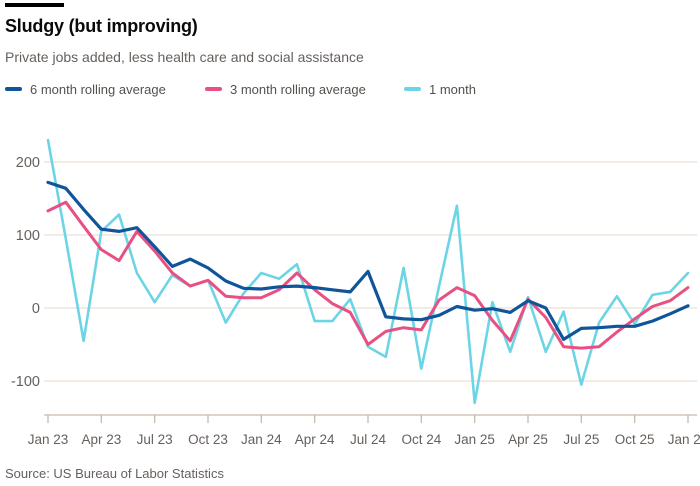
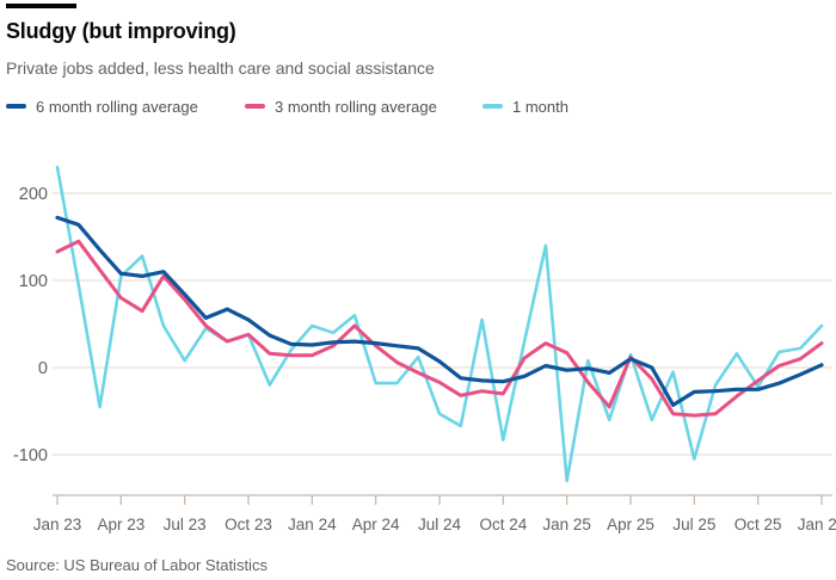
6 month rolling average/Jul 24: 50 -> 10
3 month rolling average/Jul 24: -50 -> -20
